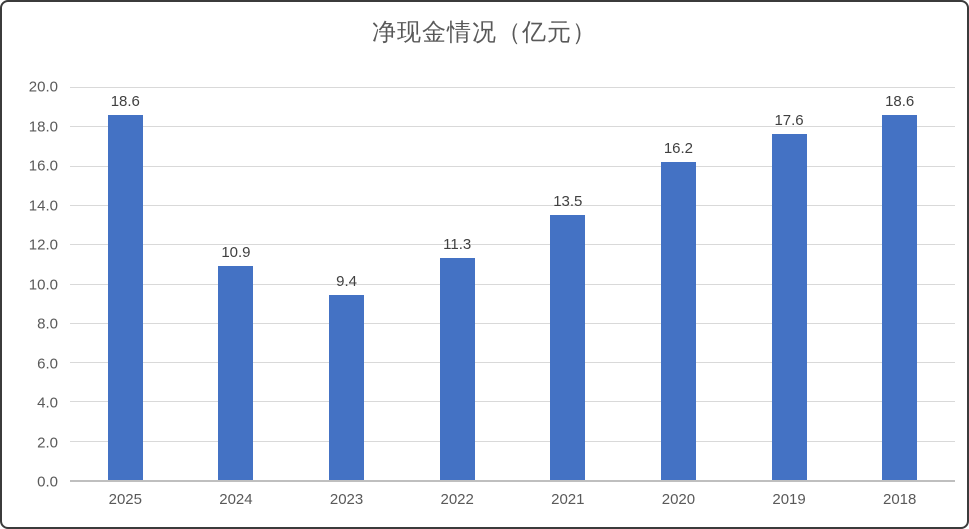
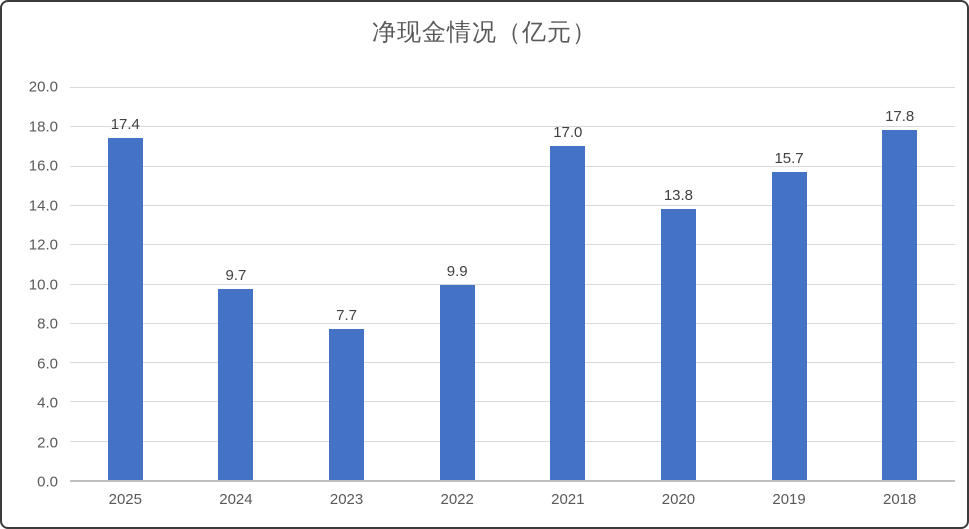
2025: 18.6 -> 17.4
2024: 10.9 -> 9.7
2023: 9.4 -> 7.7
2022: 11.3 -> 9.9
2021: 13.5 -> 17.0
2020: 16.2 -> 13.8
2019: 17.6 -> 15.7
2018: 18.6 -> 17.8
